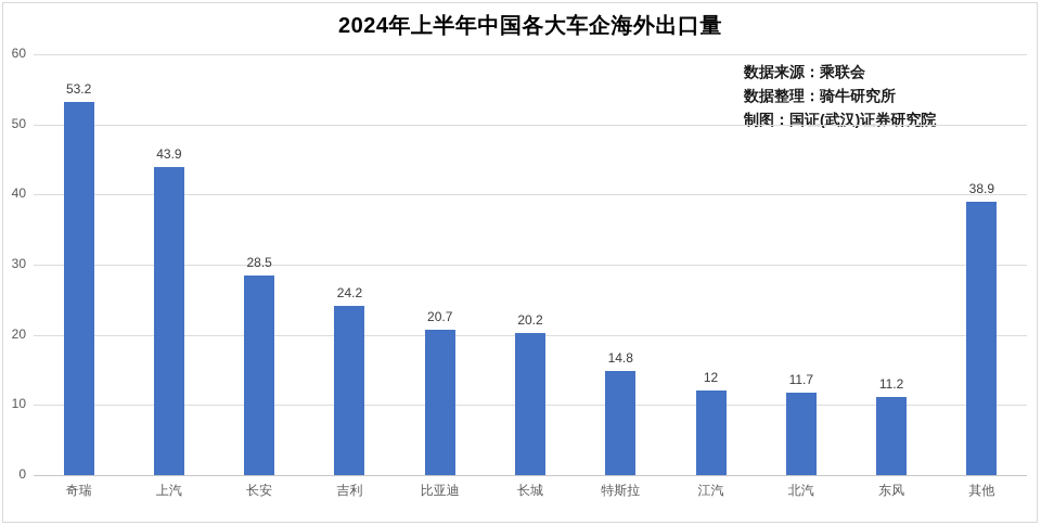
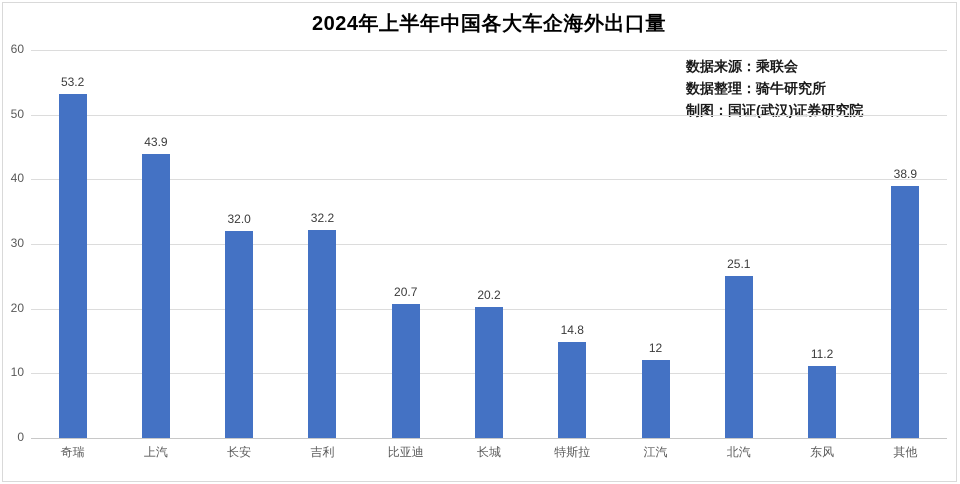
长安: 28.5 -> 32.0
吉利: 24.2 -> 32.2
北汽: 11.7 -> 25.1
